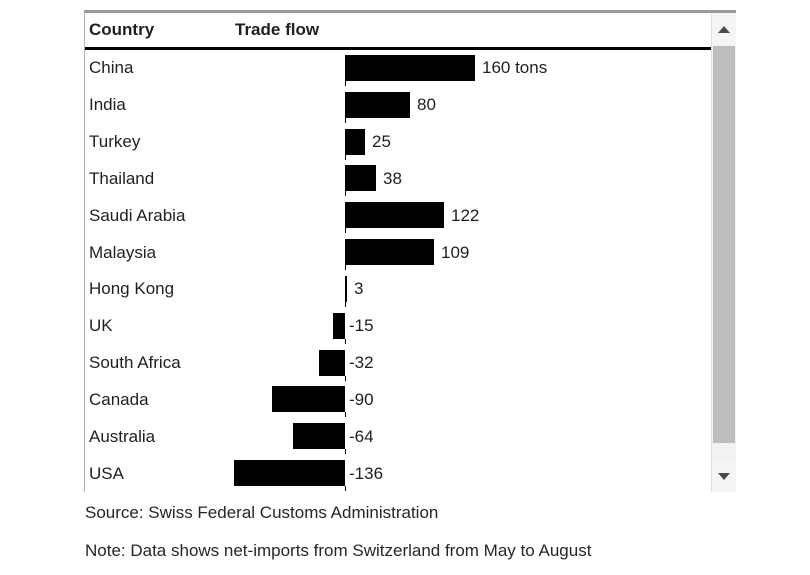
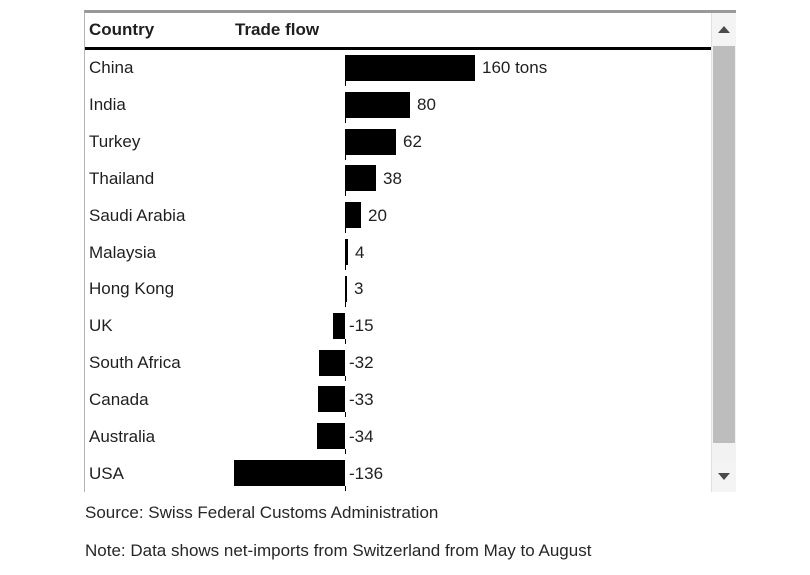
Turkey: 25 -> 62
Saudi Arabia: 122 -> 20
Malaysia: 109 -> 4
Canada: -90 -> -33
Australia: -64 -> -34
